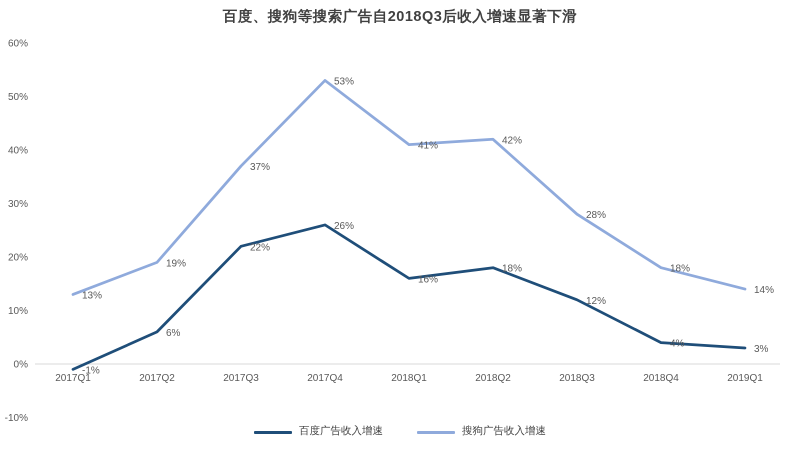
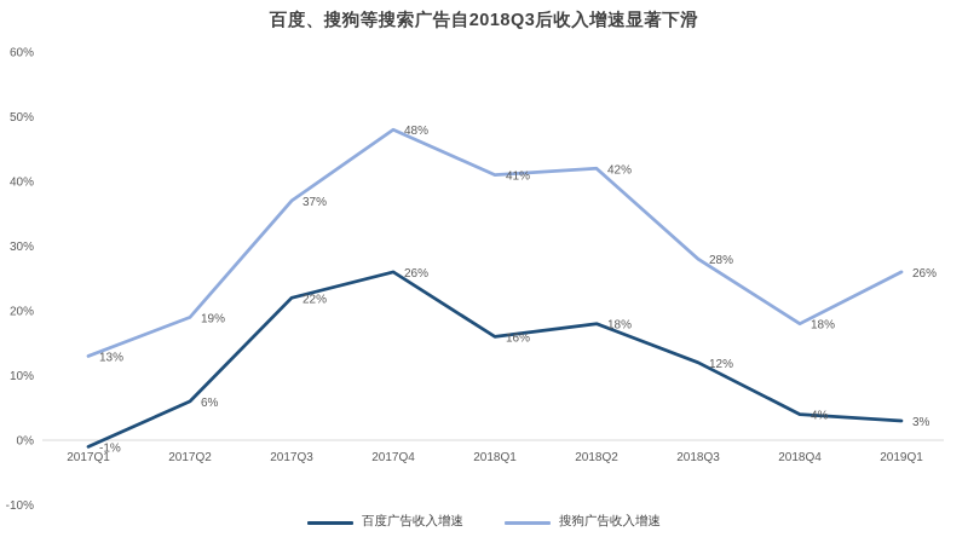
搜狗广告收入增速/2017Q4: 53% -> 48%
搜狗广告收入增速/2019Q1: 14% -> 26%
